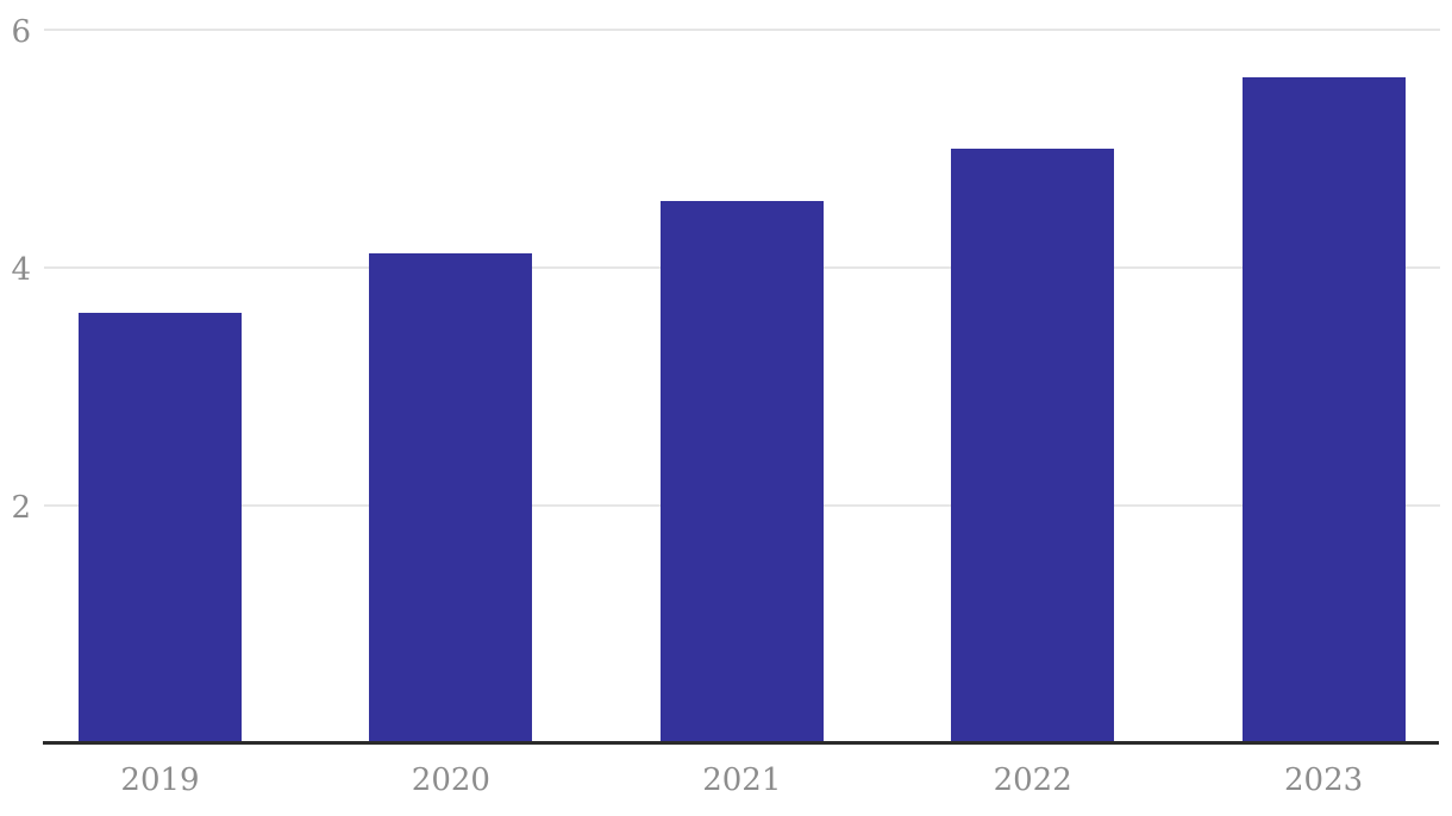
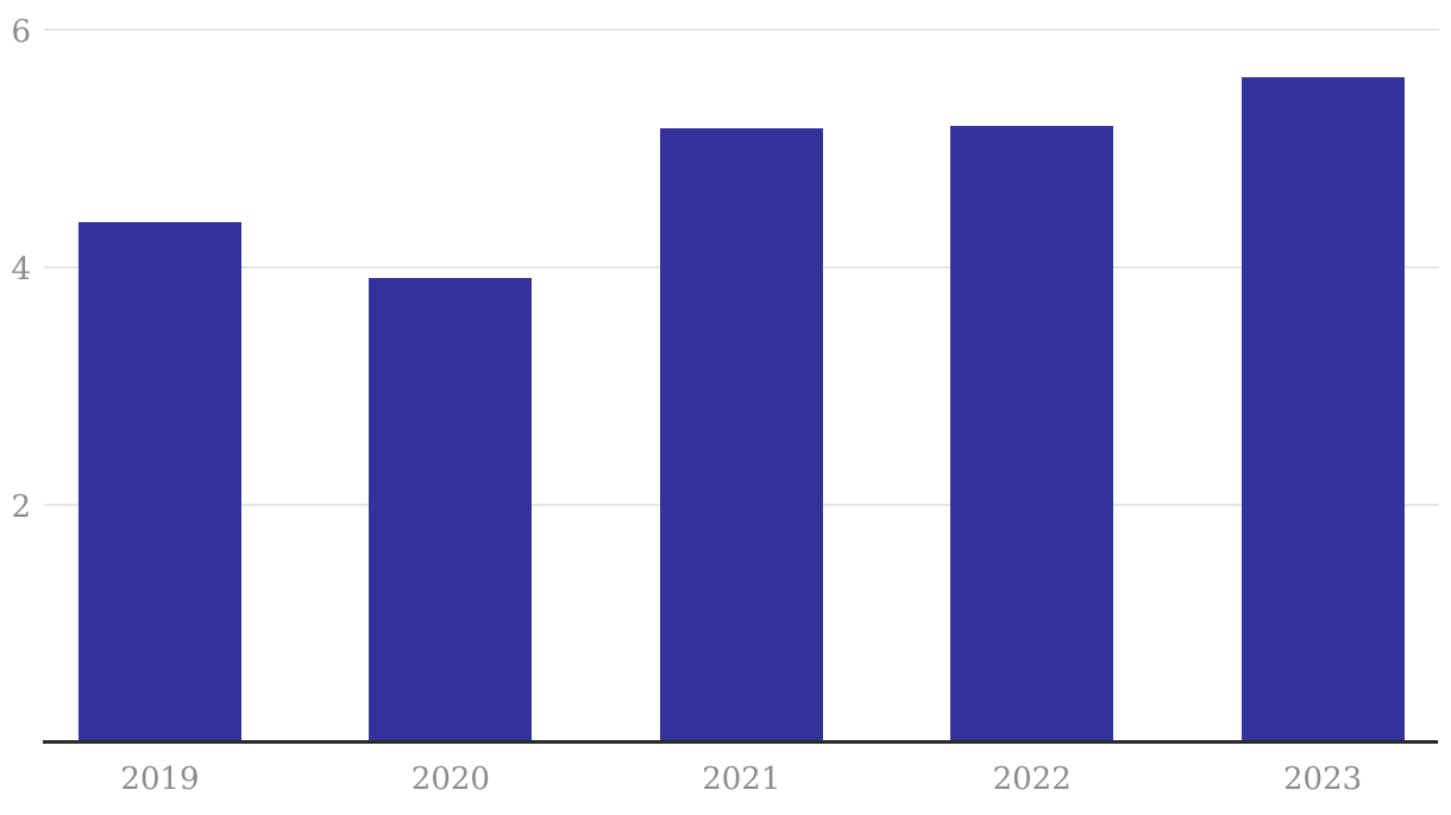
2019: 3.62 -> 4.38
2020: 4.12 -> 3.91
2021: 4.56 -> 5.17
2022: 5.00 -> 5.19
